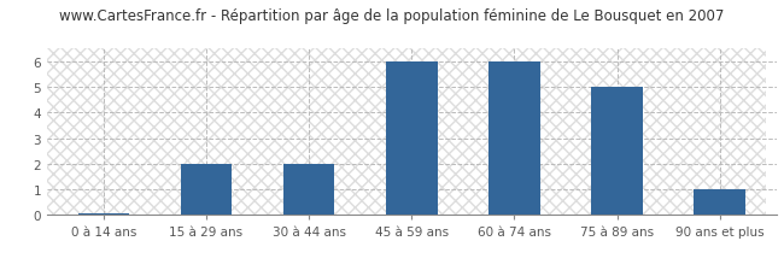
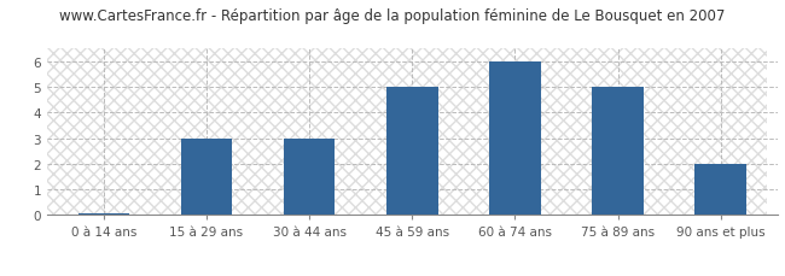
15 à 29 ans: 2.00 -> 3.00
30 à 44 ans: 2.00 -> 3.00
45 à 59 ans: 6.00 -> 5.00
90 ans et plus: 1.00 -> 2.00
